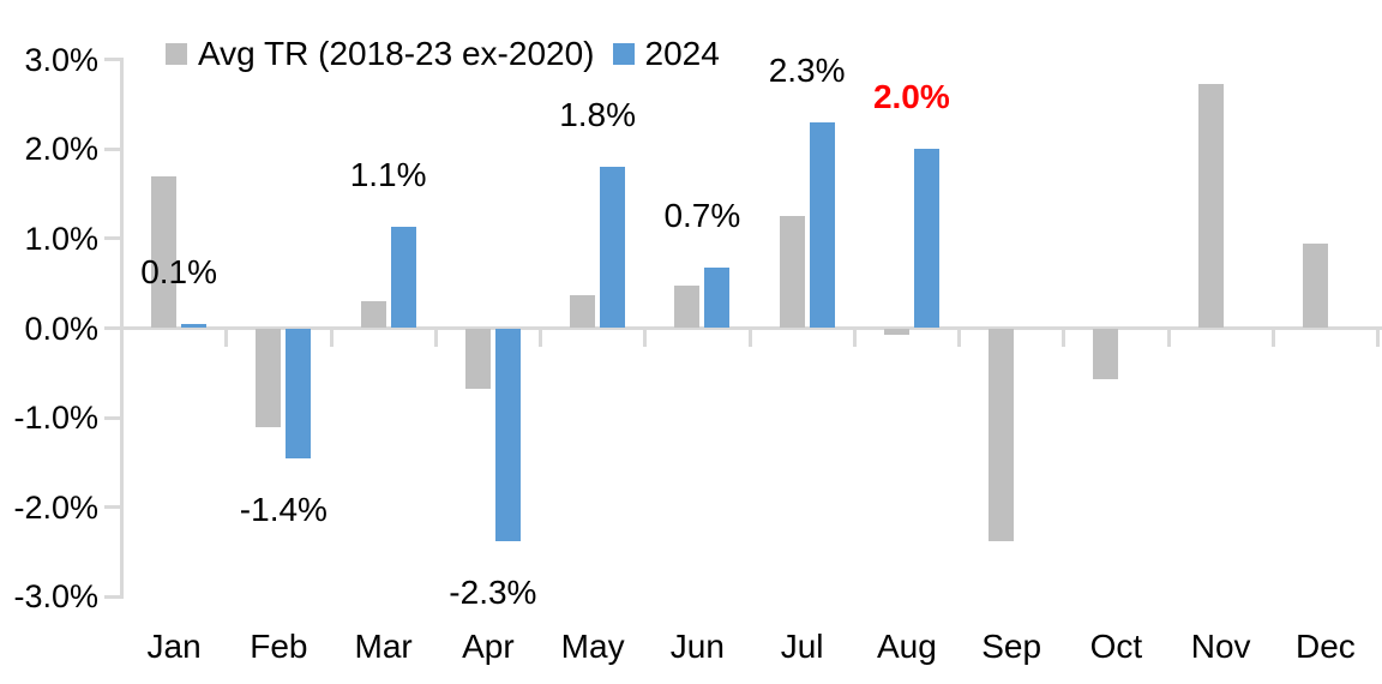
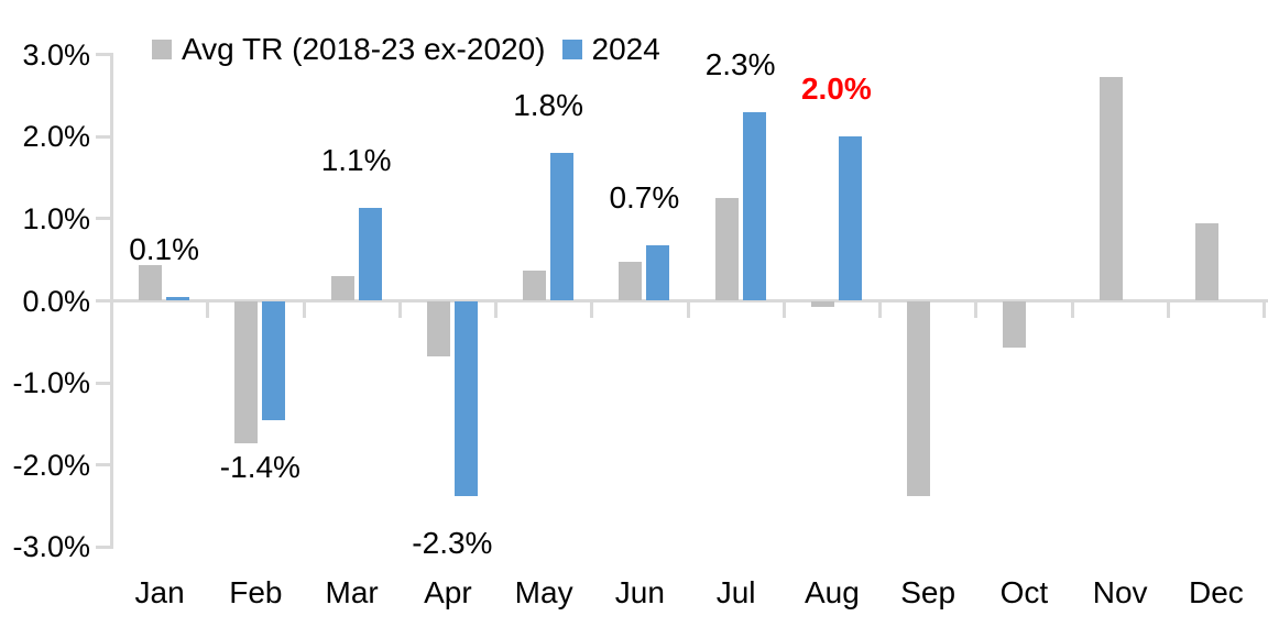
Avg TR (2018-23 ex-2020)/Jan: 1.7% -> 0.4%
Avg TR (2018-23 ex-2020)/Feb: -1.1% -> -1.7%
